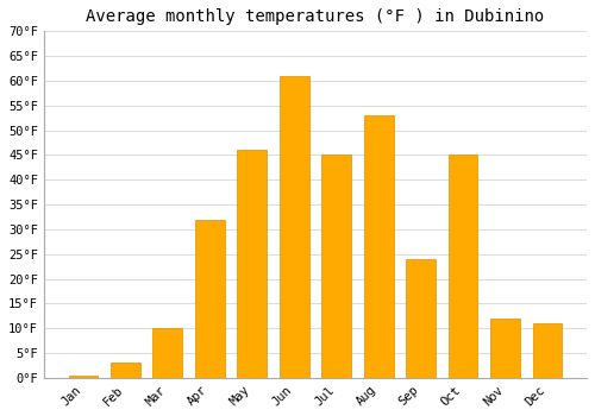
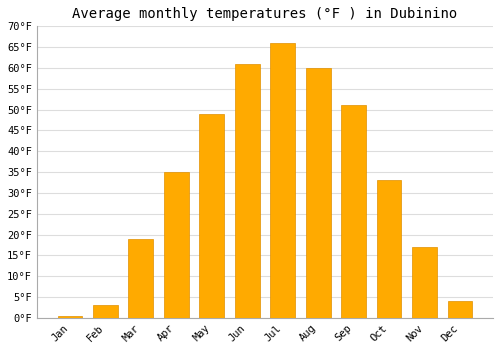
Mar: 10.0°F -> 19.0°F
Apr: 32.0°F -> 35.0°F
May: 46.0°F -> 49.0°F
Jul: 45.0°F -> 66.0°F
Aug: 53.0°F -> 60.0°F
Sep: 24.0°F -> 51.0°F
Oct: 45.0°F -> 33.0°F
Nov: 12.0°F -> 17.0°F
Dec: 11.0°F -> 4.0°F
